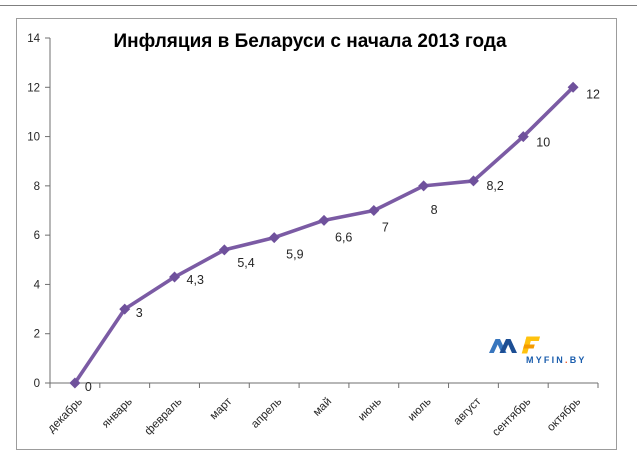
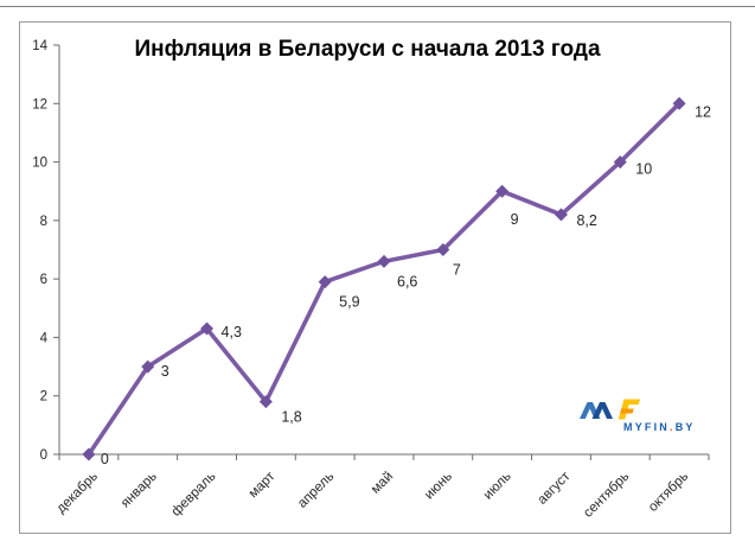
март: 5,4 -> 1,8
июль: 8 -> 9
